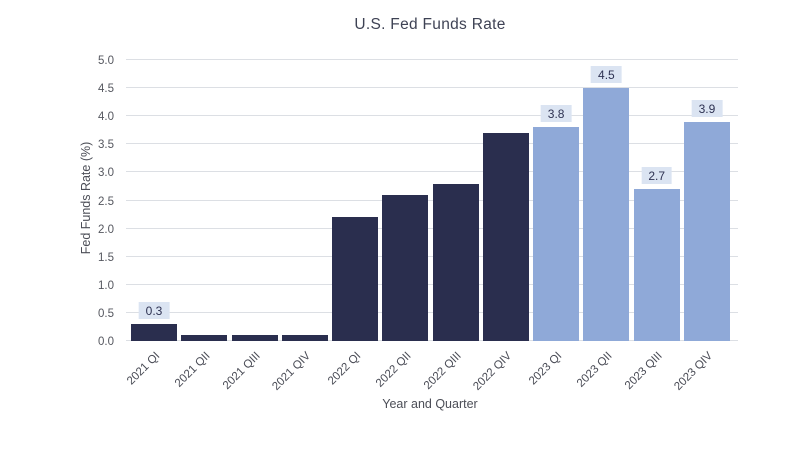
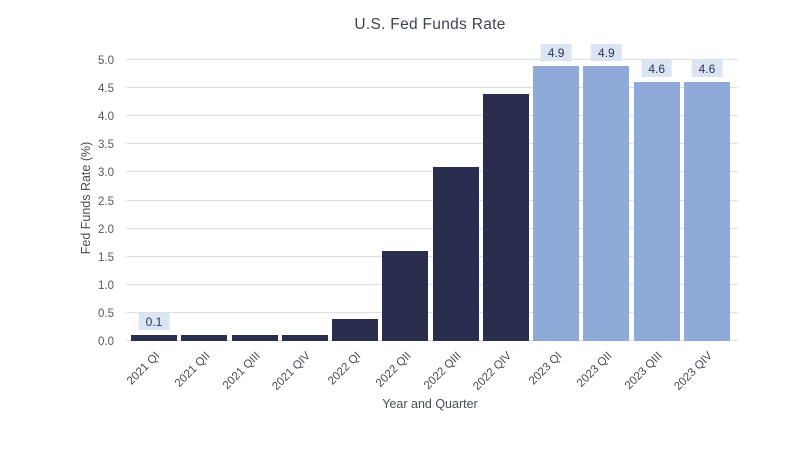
2021 QI: 0.3 -> 0.1
2022 QI: 2.2 -> 0.4
2022 QII: 2.6 -> 1.6
2022 QIII: 2.8 -> 3.1
2022 QIV: 3.7 -> 4.4
2023 QI: 3.8 -> 4.9
2023 QII: 4.5 -> 4.9
2023 QIII: 2.7 -> 4.6
2023 QIV: 3.9 -> 4.6
